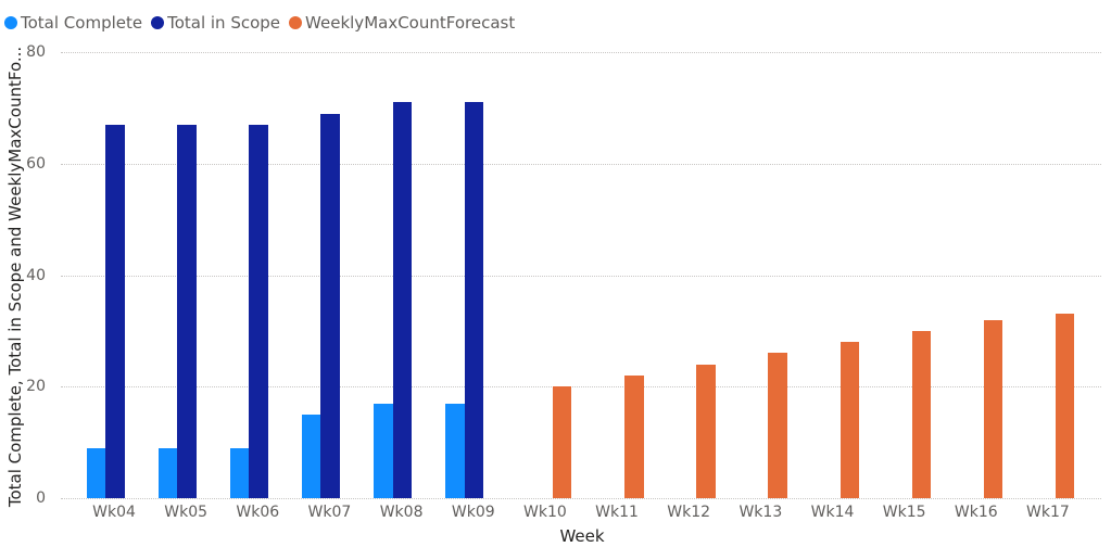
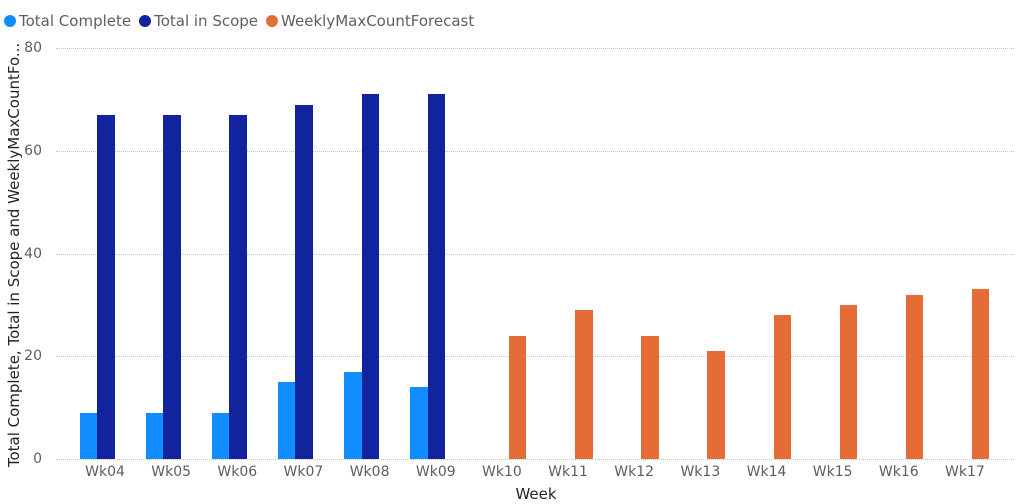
Total Complete/Wk09: 17 -> 14
WeeklyMaxCountForecast/Wk10: 20 -> 24
WeeklyMaxCountForecast/Wk11: 22 -> 29
WeeklyMaxCountForecast/Wk13: 26 -> 21
